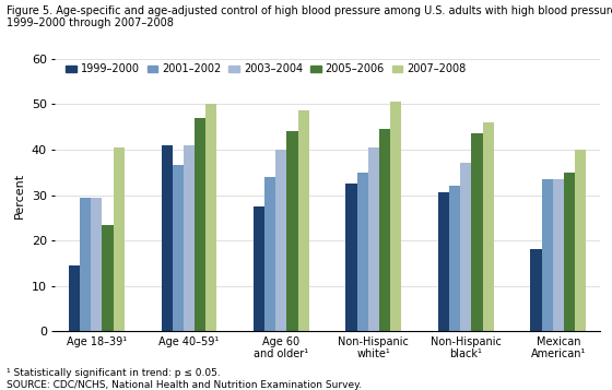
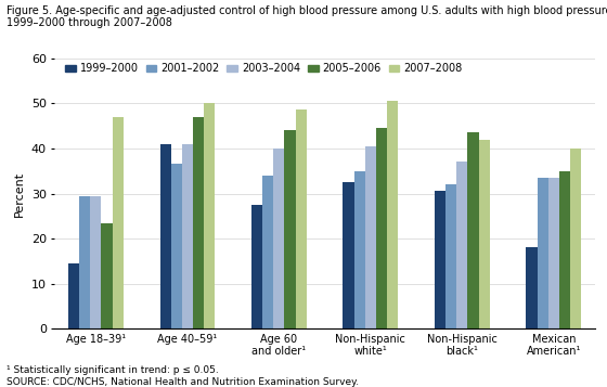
2007–2008/Age 18–39¹: 40.5 -> 47.0
2007–2008/Non-Hispanic black¹: 46.0 -> 42.0
